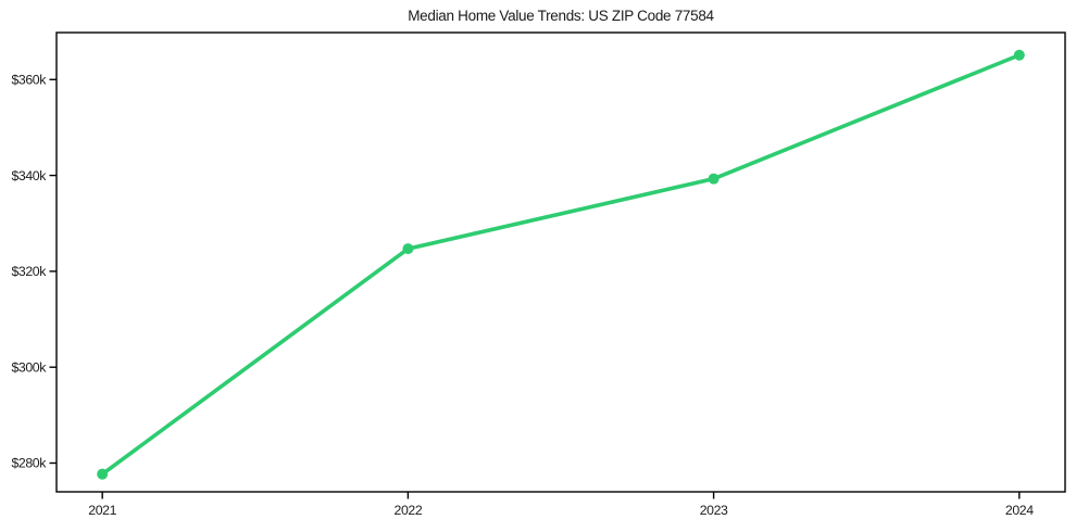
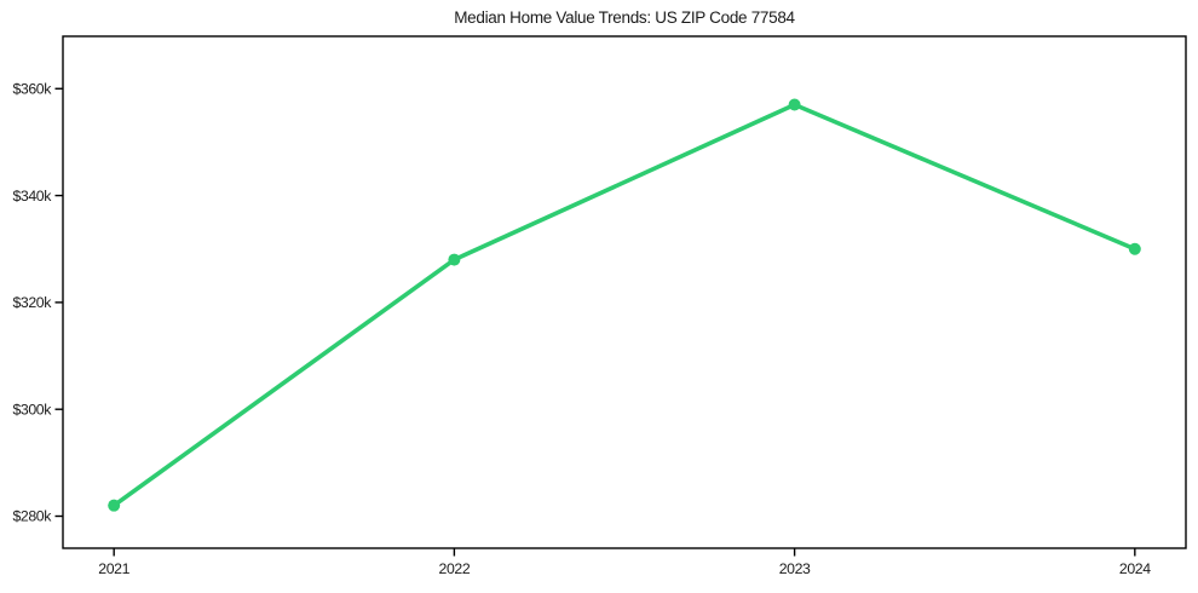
2021: $278k -> $282k
2022: $325k -> $328k
2023: $339k -> $357k
2024: $365k -> $330k
